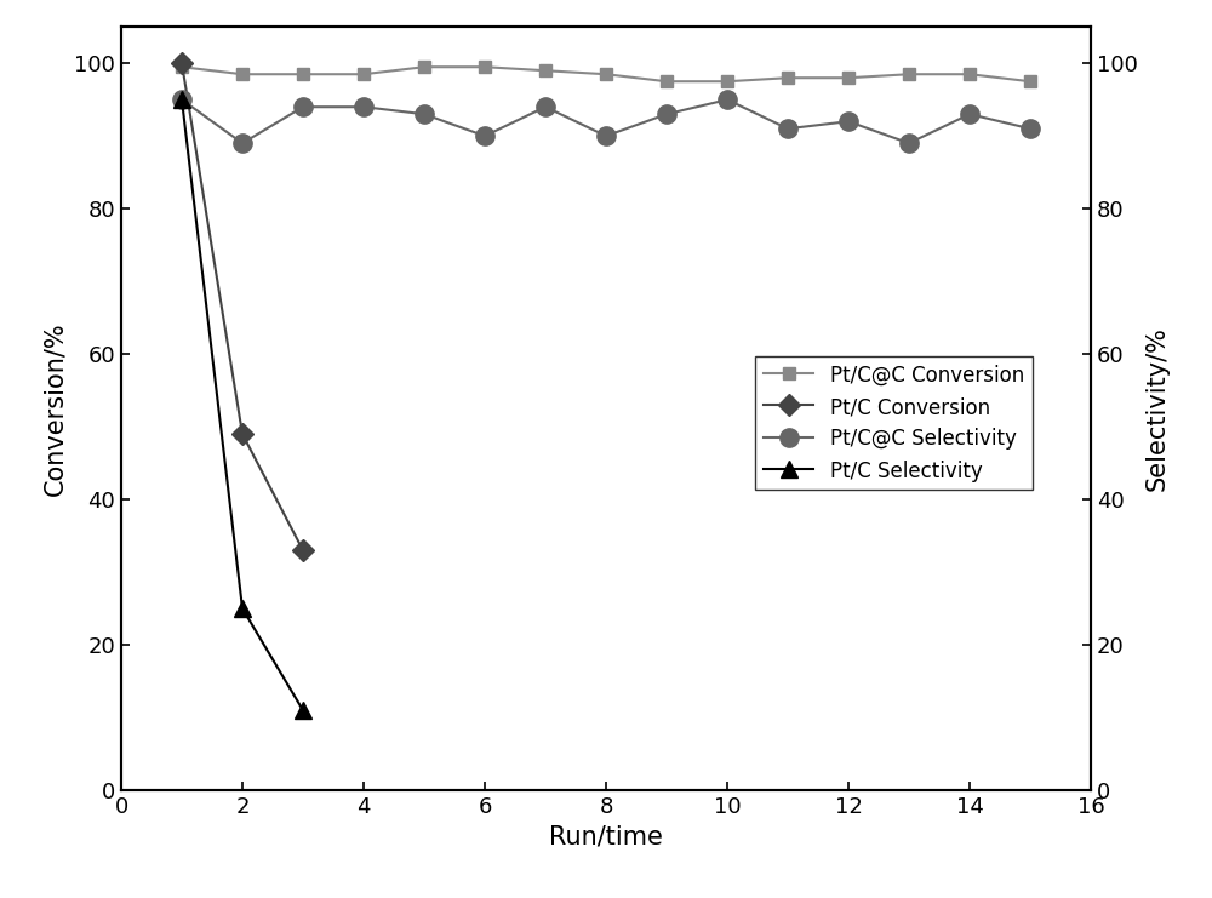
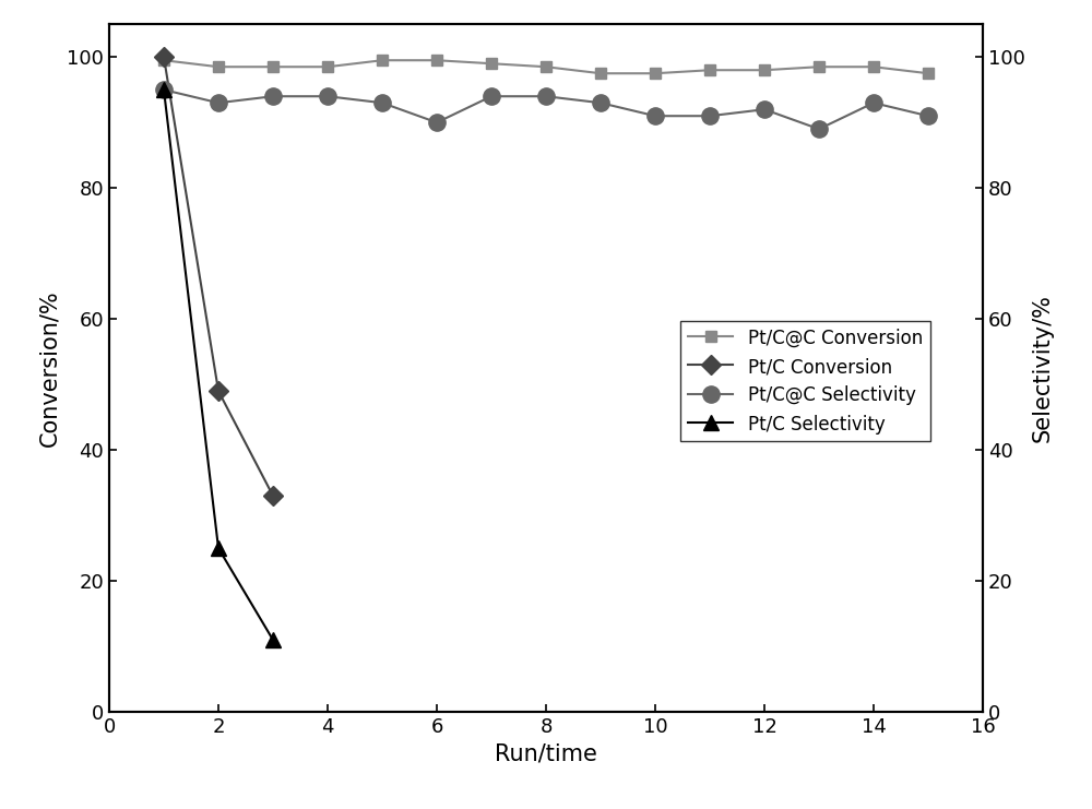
Pt/C@C Selectivity/2: 89 -> 93
Pt/C@C Selectivity/8: 90 -> 94
Pt/C@C Selectivity/10: 95 -> 91
